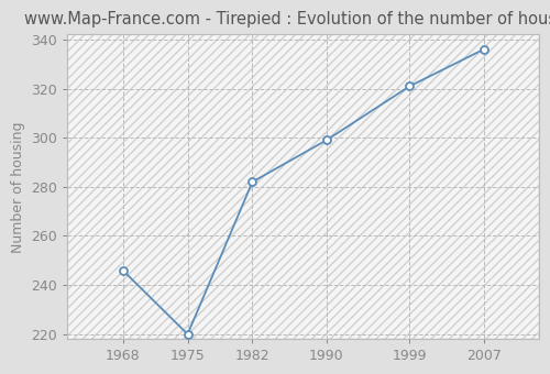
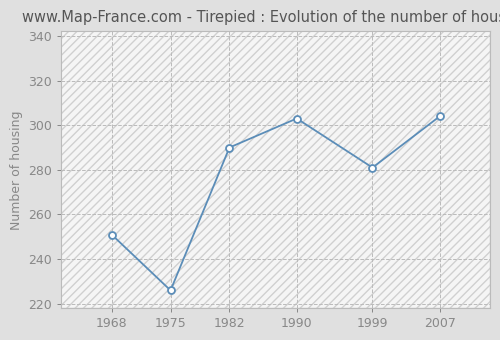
1968: 246 -> 251
1975: 220 -> 226
1982: 282 -> 290
1990: 299 -> 303
1999: 321 -> 281
2007: 336 -> 304
